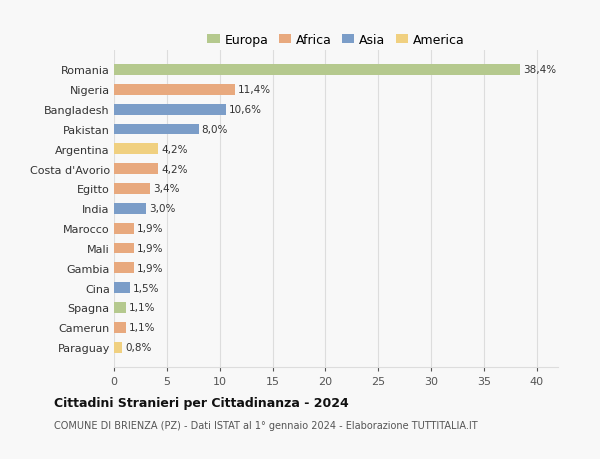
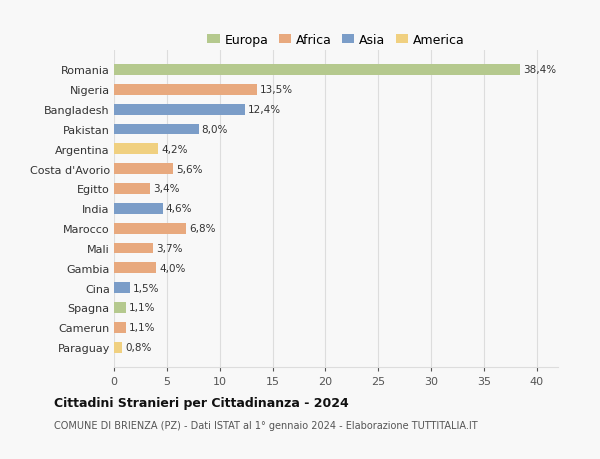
Nigeria: 11,4% -> 13,5%
Bangladesh: 10,6% -> 12,4%
Costa d'Avorio: 4,2% -> 5,6%
India: 3,0% -> 4,6%
Marocco: 1,9% -> 6,8%
Mali: 1,9% -> 3,7%
Gambia: 1,9% -> 4,0%
